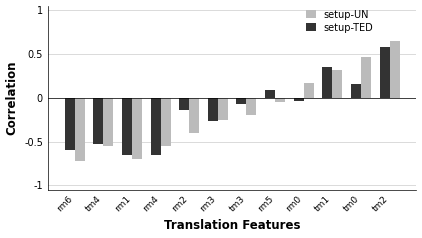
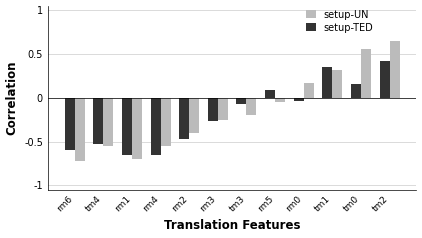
setup-TED/rm2: -0.14 -> -0.47
setup-UN/tm0: 0.46 -> 0.55
setup-TED/tm2: 0.58 -> 0.42
